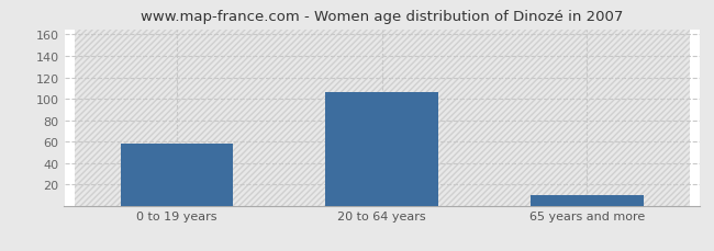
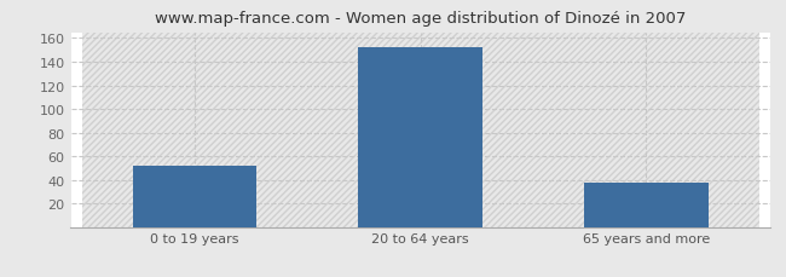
0 to 19 years: 58 -> 52
20 to 64 years: 106 -> 152
65 years and more: 10 -> 37
